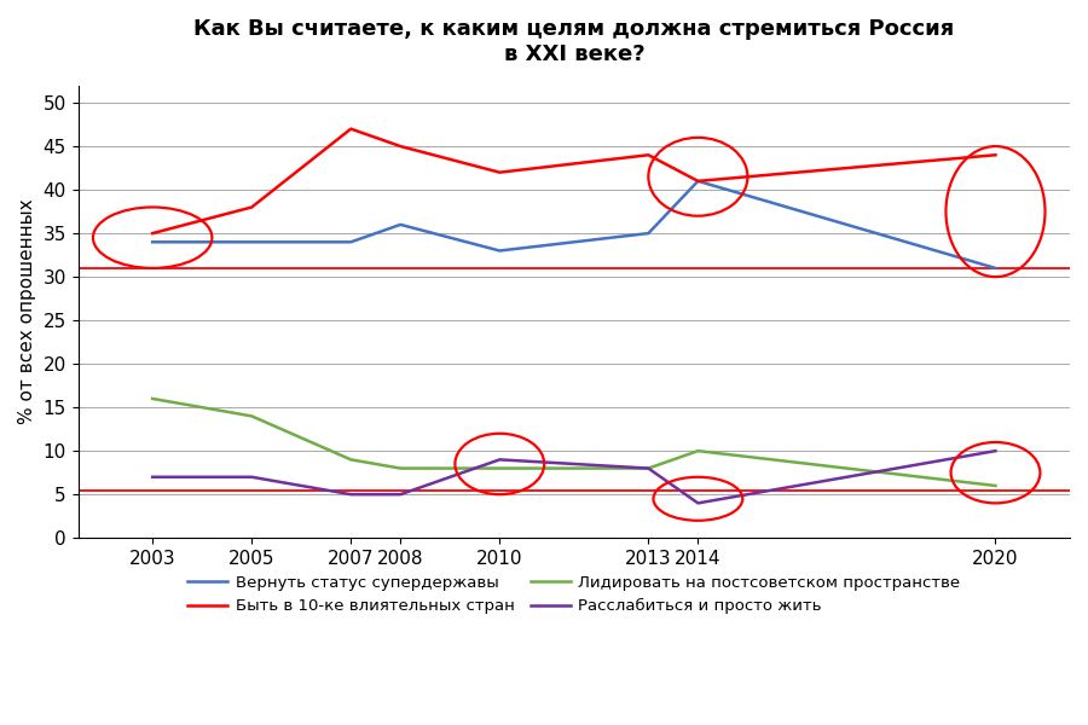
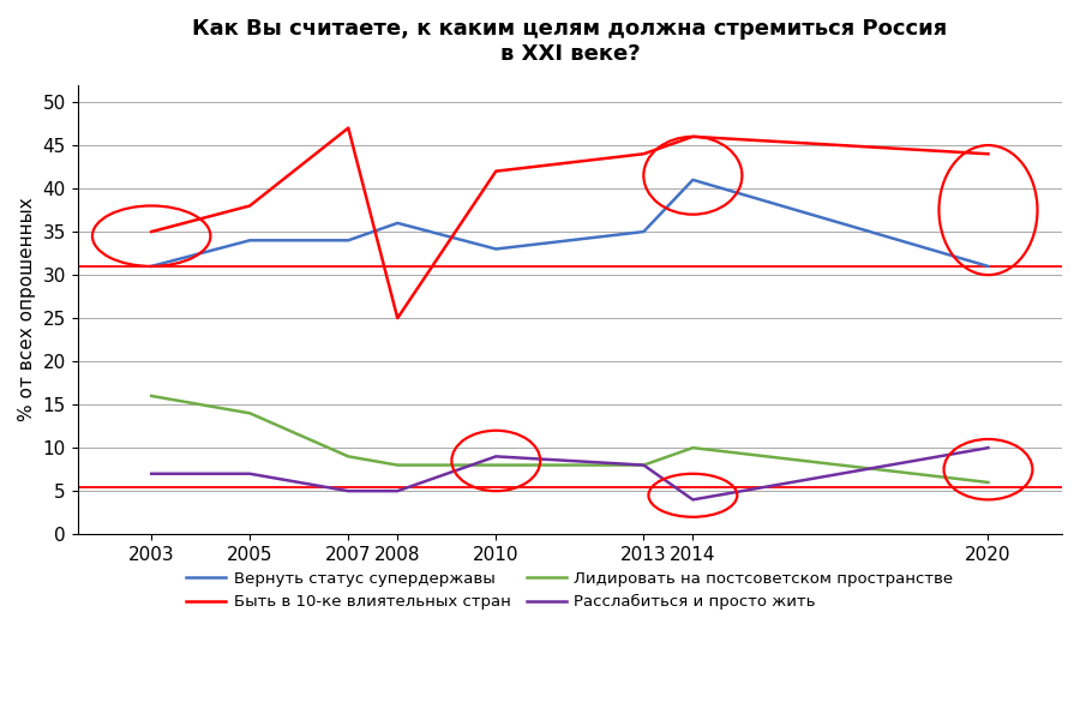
Вернуть статус супердержавы/2003: 34 -> 31
Быть в 10-ке влиятельных стран/2008: 45 -> 25
Быть в 10-ке влиятельных стран/2014: 41 -> 46
